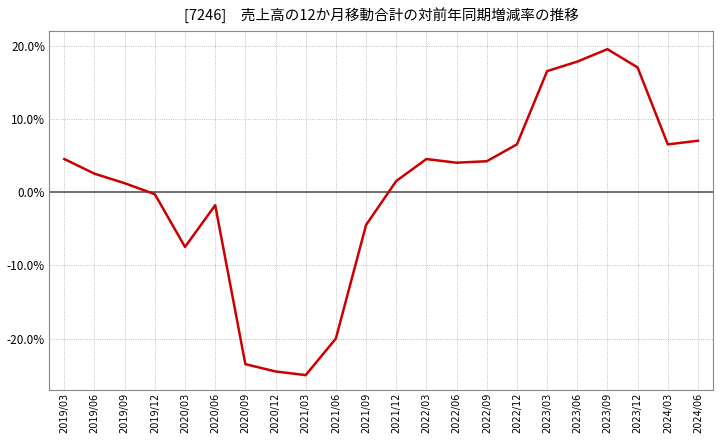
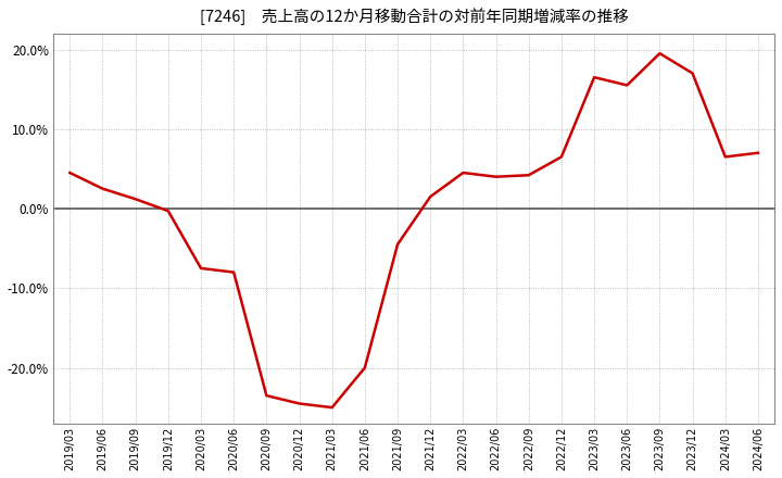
2020/06: -1.8% -> -8.0%
2023/06: 17.8% -> 15.5%
